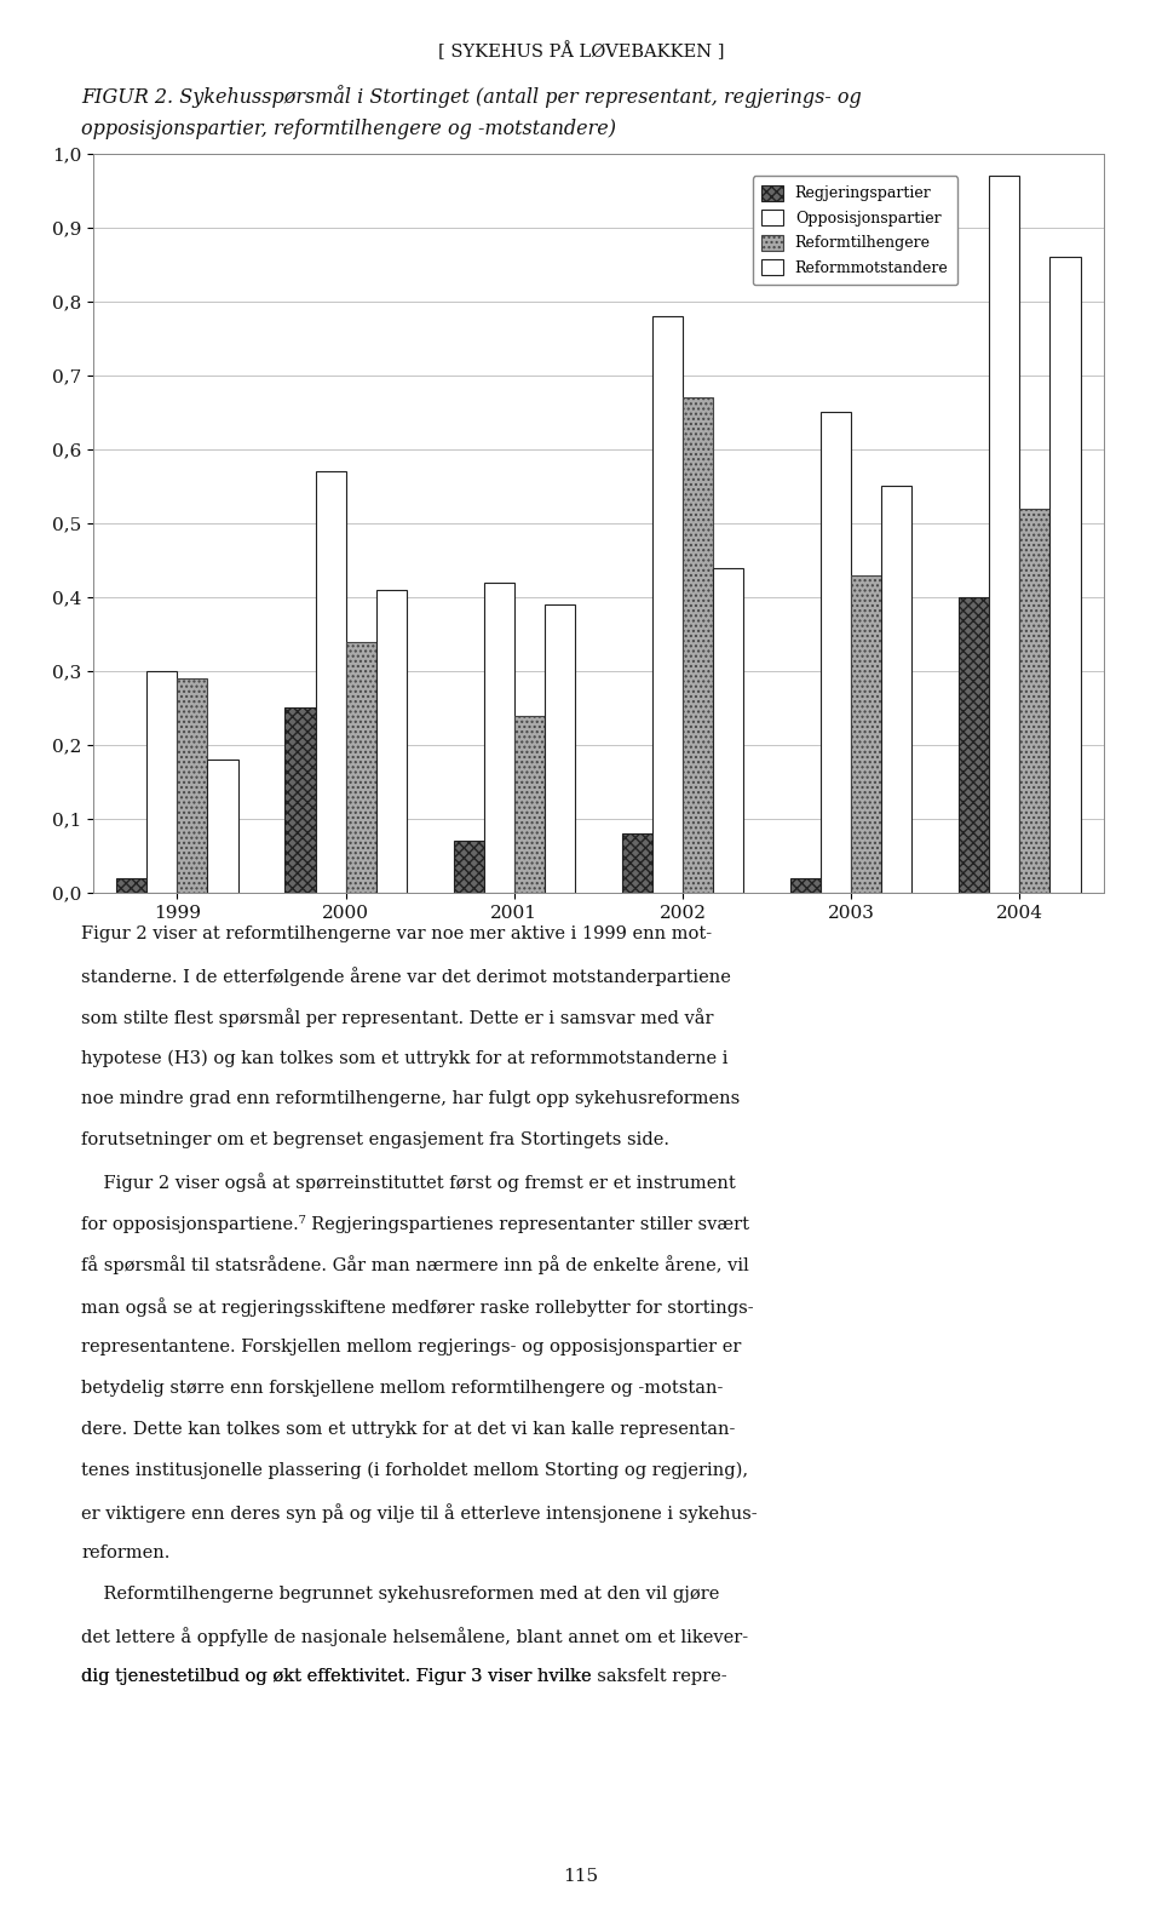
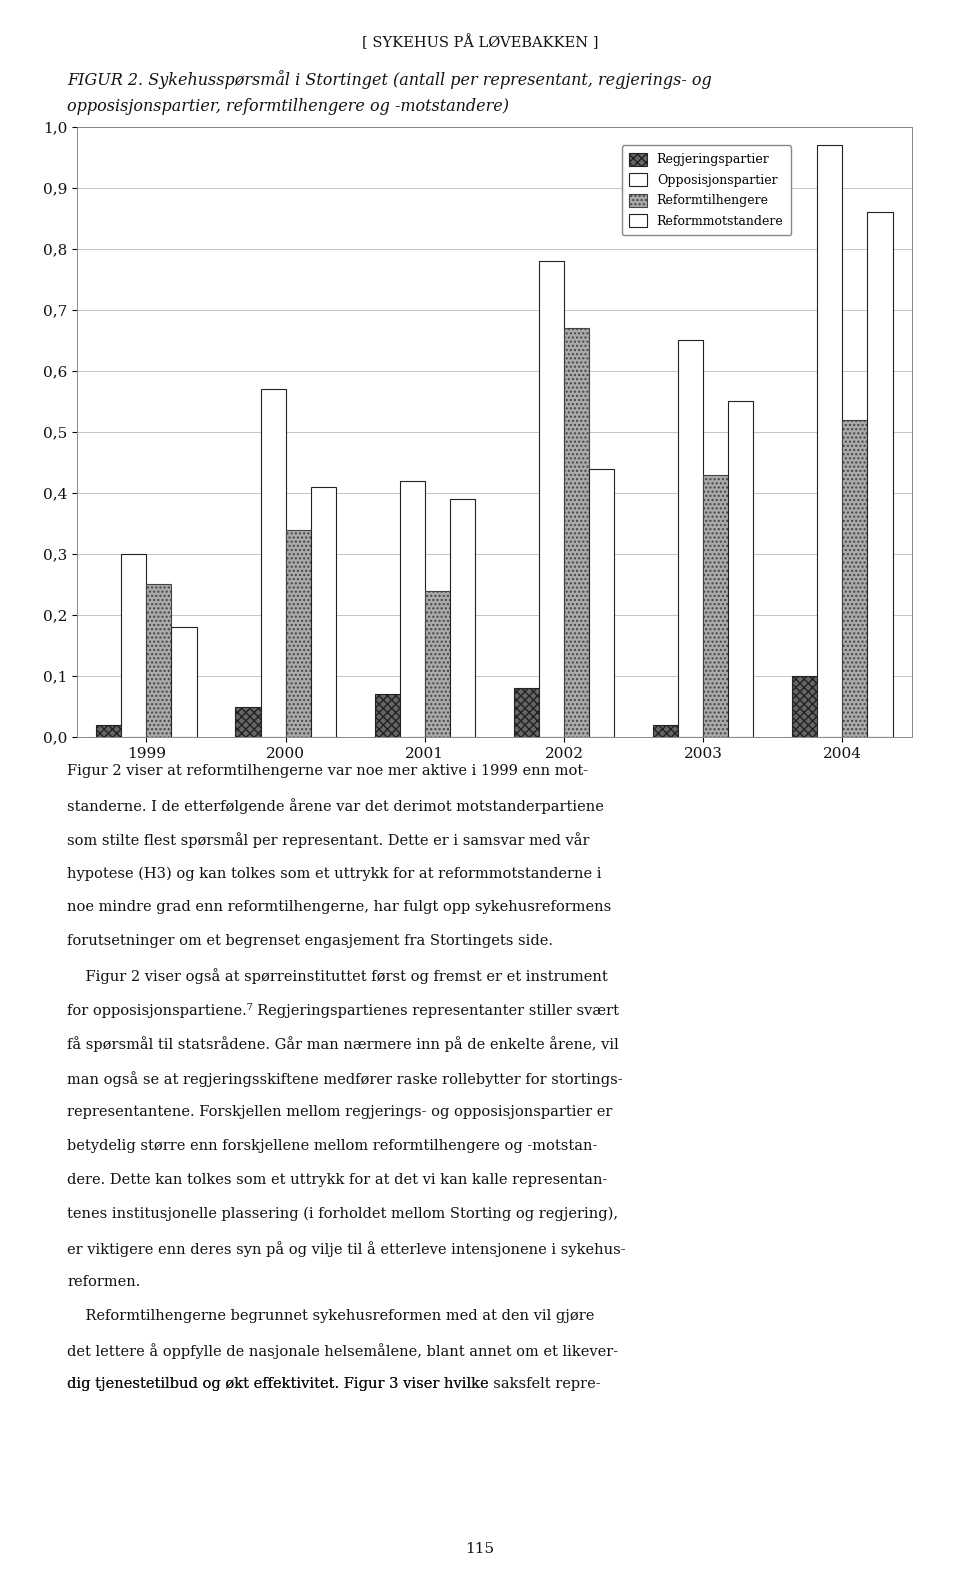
Reformtilhengere/1999: 0,29 -> 0,25
Regjeringspartier/2000: 0,25 -> 0,05
Regjeringspartier/2004: 0,40 -> 0,10
